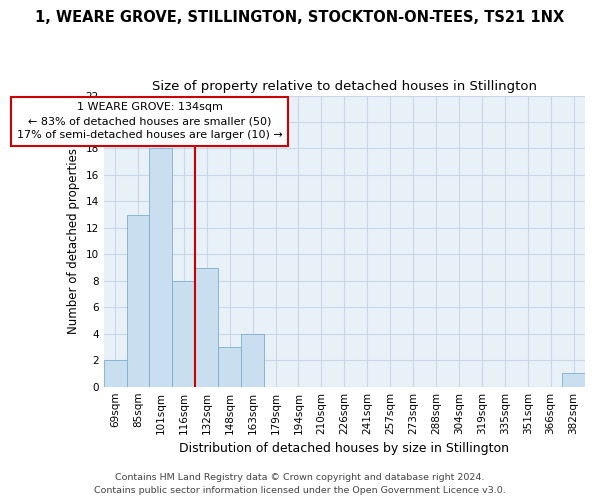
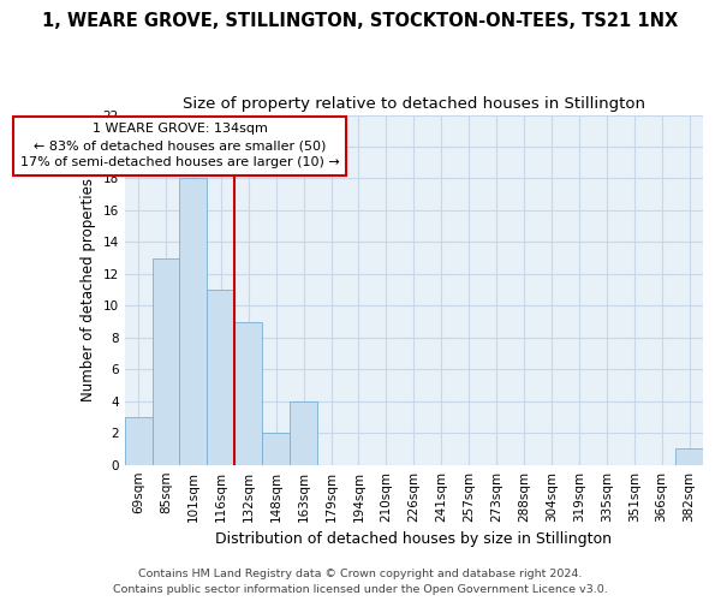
69sqm: 2 -> 3
116sqm: 8 -> 11
148sqm: 3 -> 2
